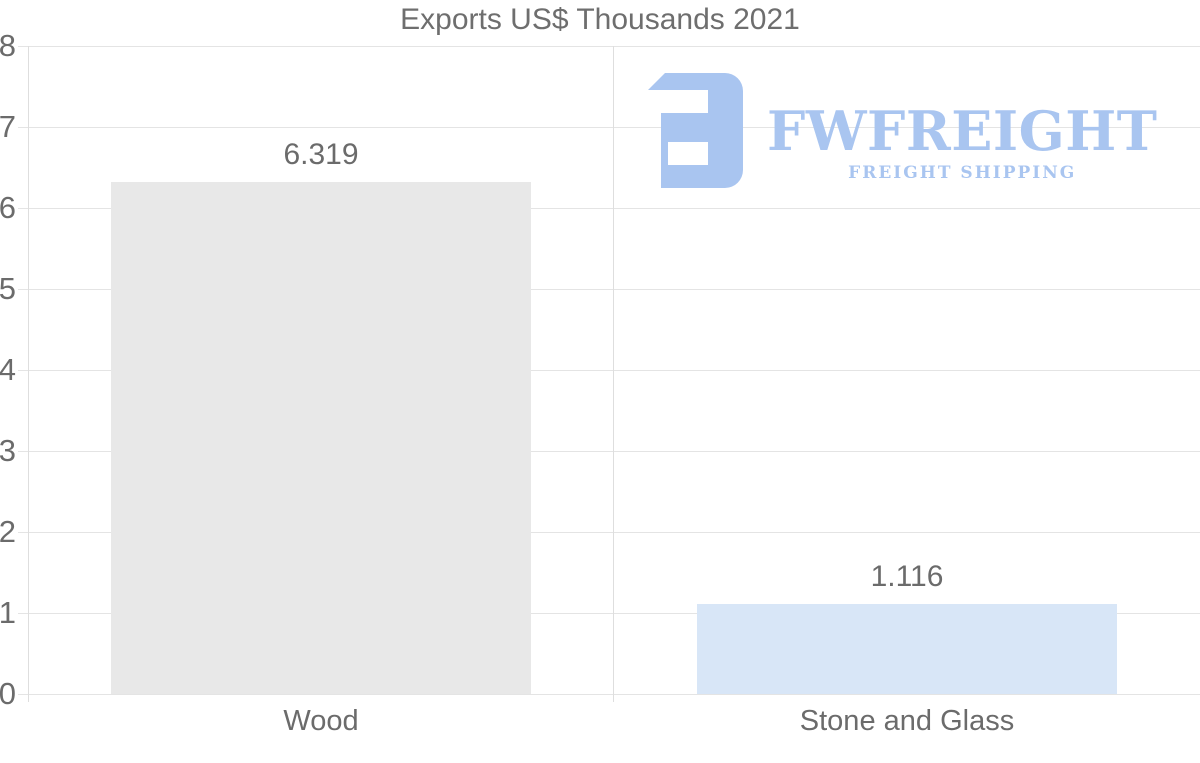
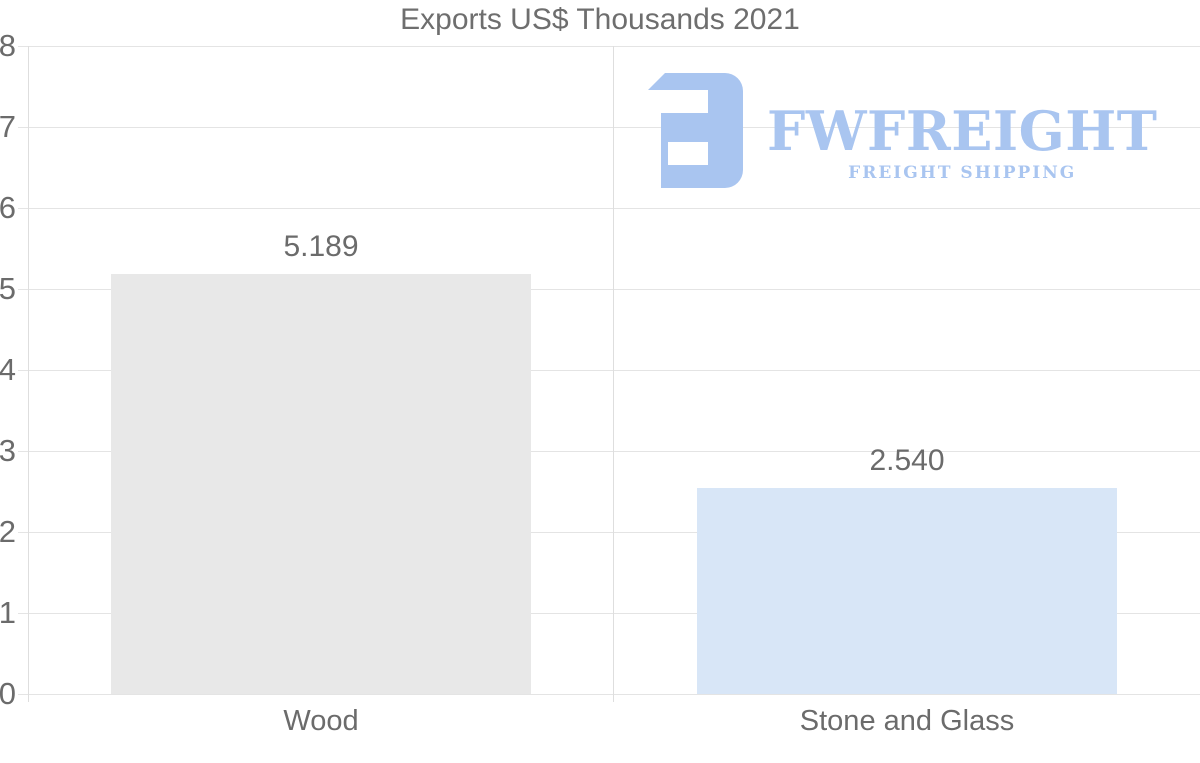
Wood: 6.319 -> 5.189
Stone and Glass: 1.116 -> 2.540
